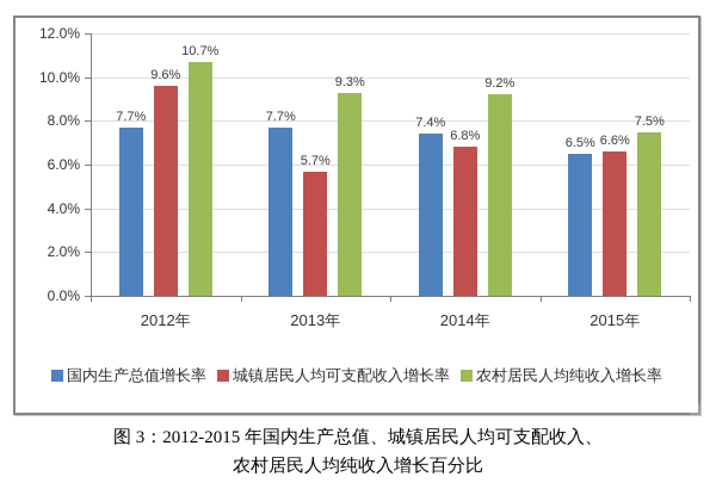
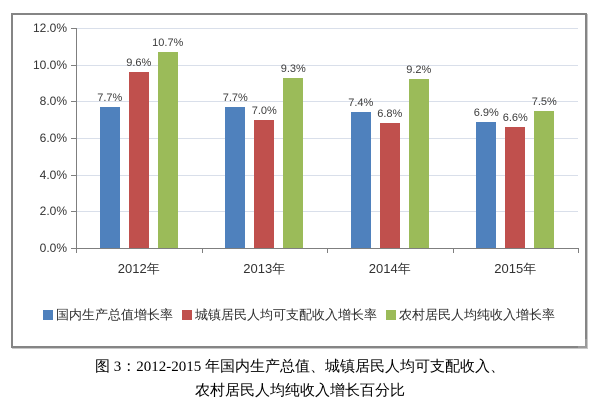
城镇居民人均可支配收入增长率/2013年: 5.7% -> 7.0%
国内生产总值增长率/2015年: 6.5% -> 6.9%
